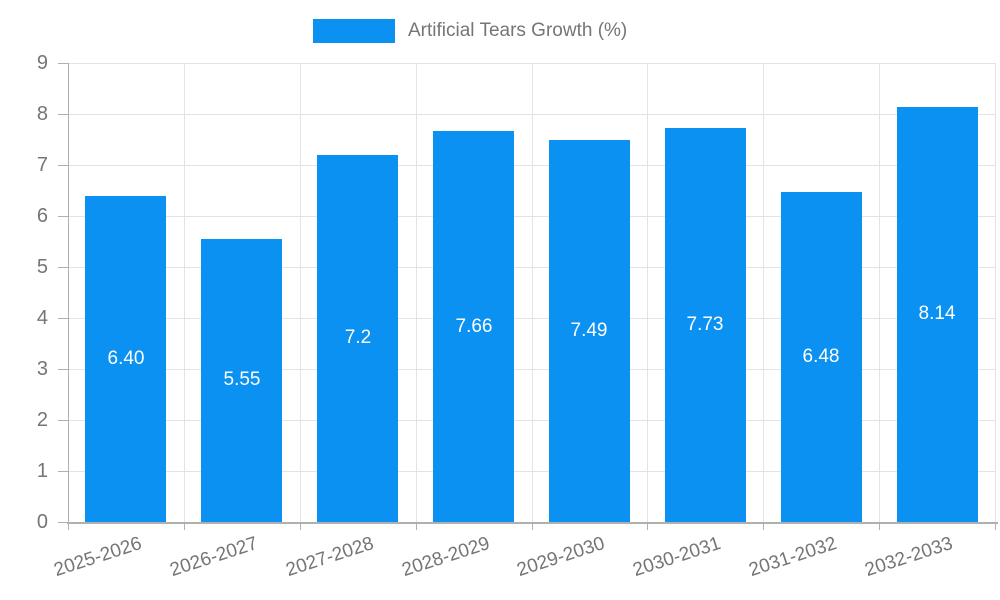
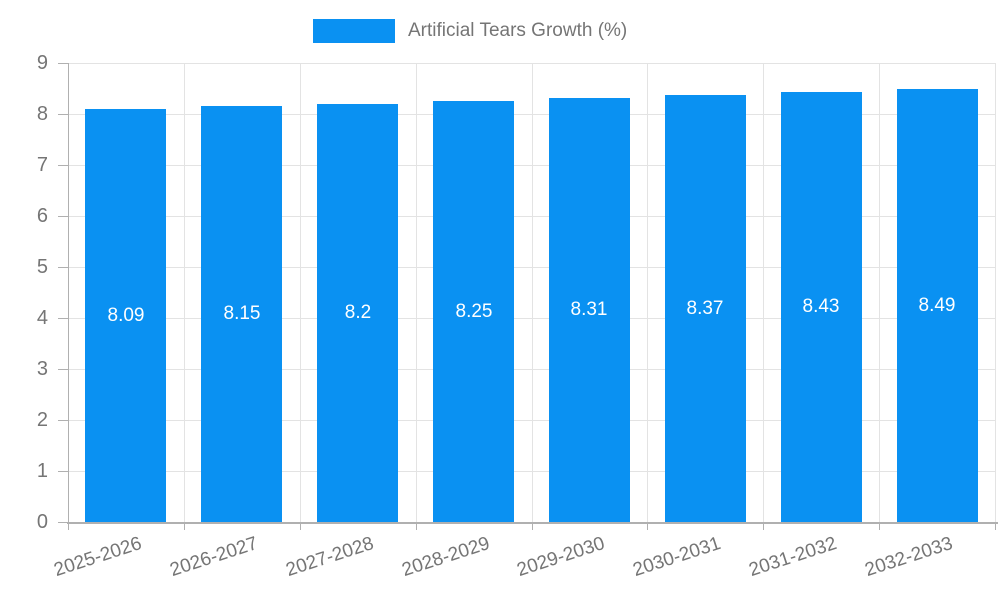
2025-2026: 6.40 -> 8.09
2026-2027: 5.55 -> 8.15
2027-2028: 7.2 -> 8.2
2028-2029: 7.66 -> 8.25
2029-2030: 7.49 -> 8.31
2030-2031: 7.73 -> 8.37
2031-2032: 6.48 -> 8.43
2032-2033: 8.14 -> 8.49
